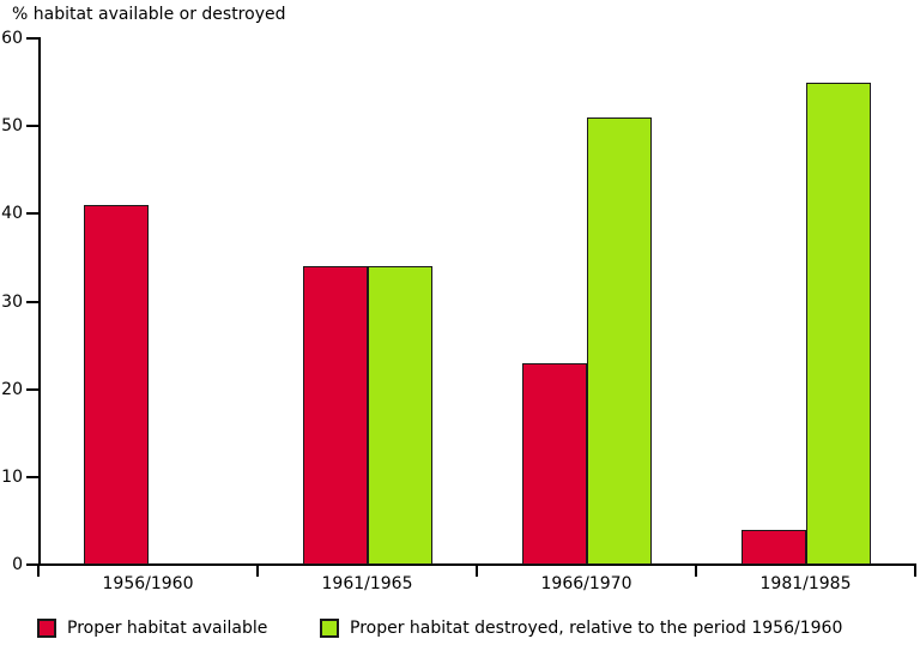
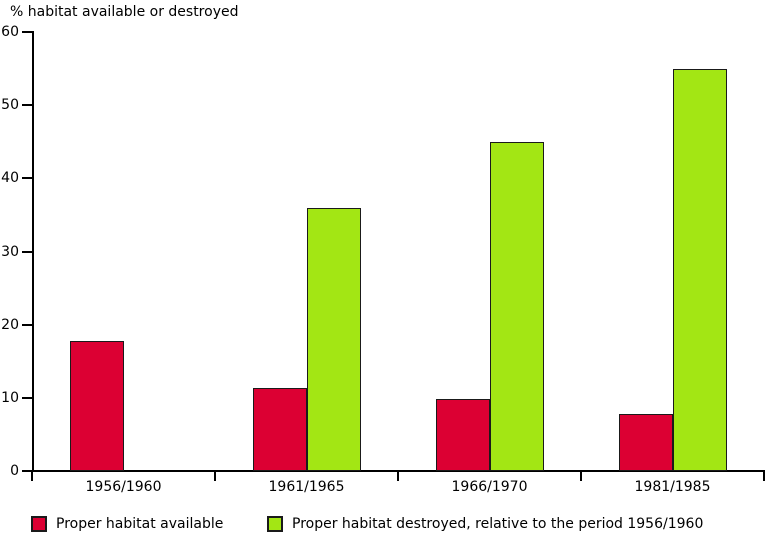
Proper habitat available/1956/1960: 41 -> 18
Proper habitat available/1961/1965: 34 -> 11
Proper habitat destroyed, relative to the period 1956/1960/1961/1965: 34 -> 36
Proper habitat available/1966/1970: 23 -> 10
Proper habitat destroyed, relative to the period 1956/1960/1966/1970: 51 -> 45
Proper habitat available/1981/1985: 4 -> 8
